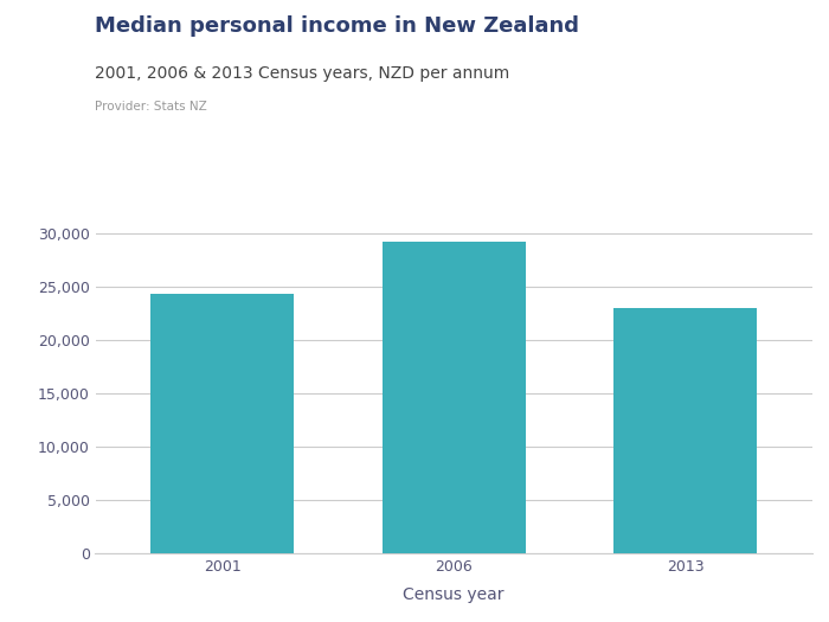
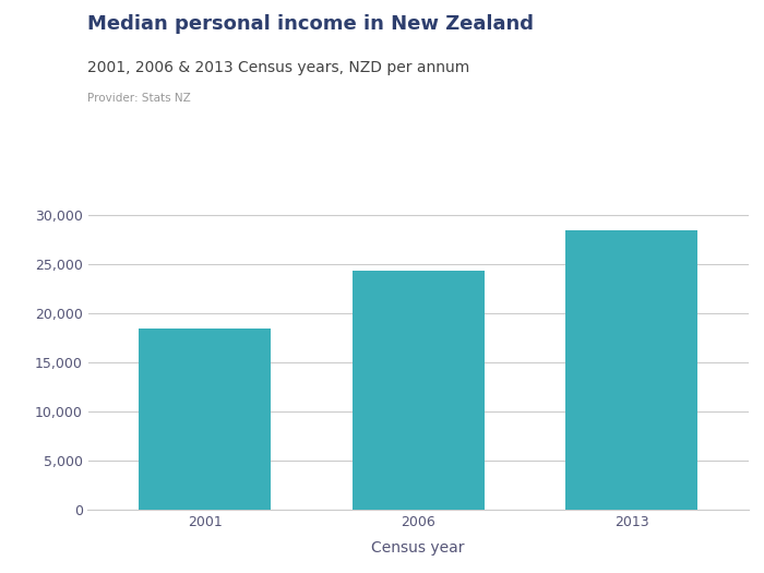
2001: 24,400 -> 18,500
2006: 29,200 -> 24,400
2013: 23,000 -> 28,500
